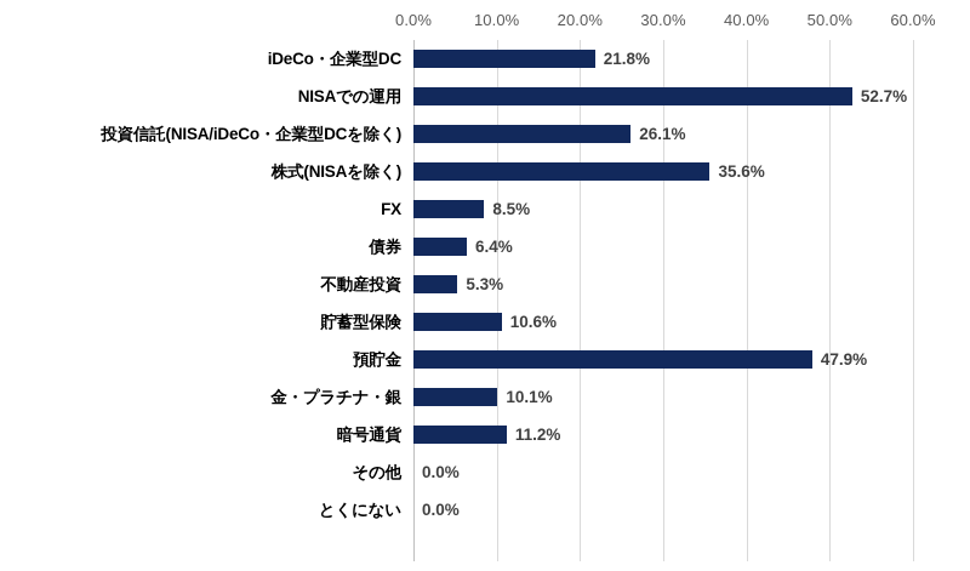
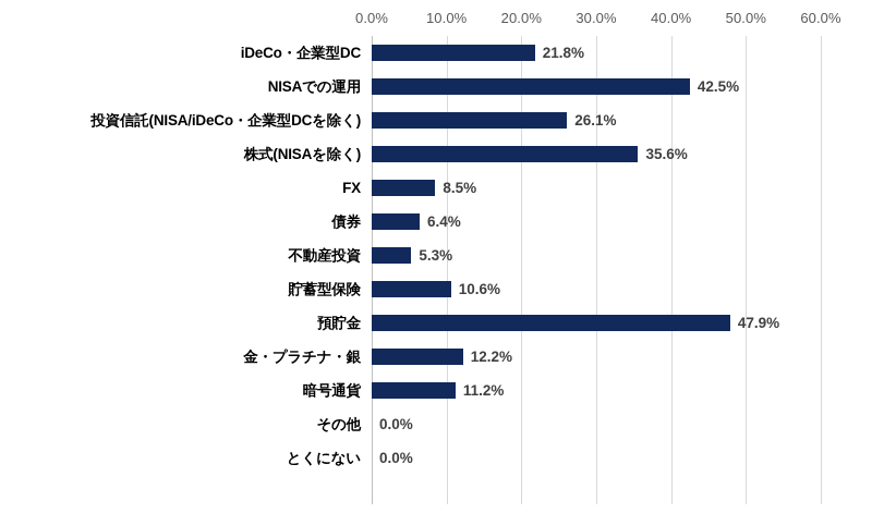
NISAでの運用: 52.7% -> 42.5%
金・プラチナ・銀: 10.1% -> 12.2%
